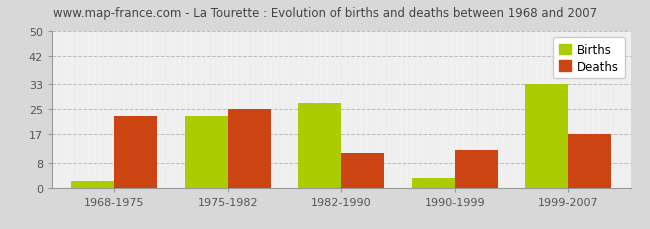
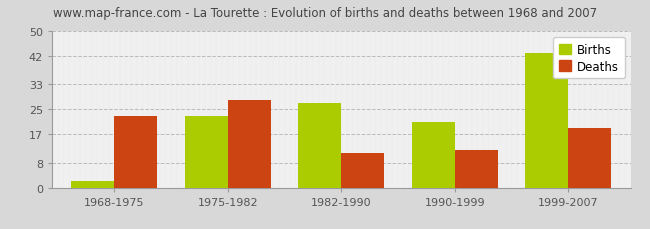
Deaths/1975-1982: 25 -> 28
Births/1990-1999: 3 -> 21
Births/1999-2007: 33 -> 43
Deaths/1999-2007: 17 -> 19
